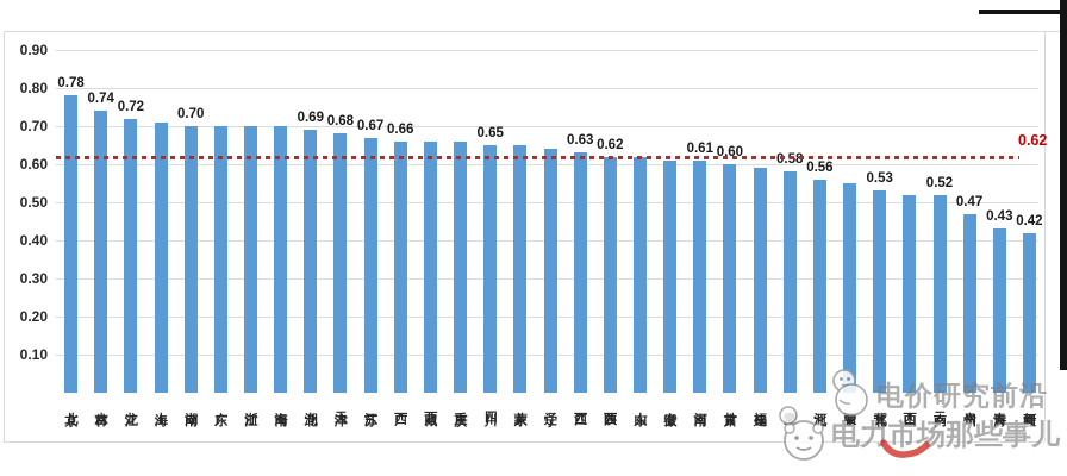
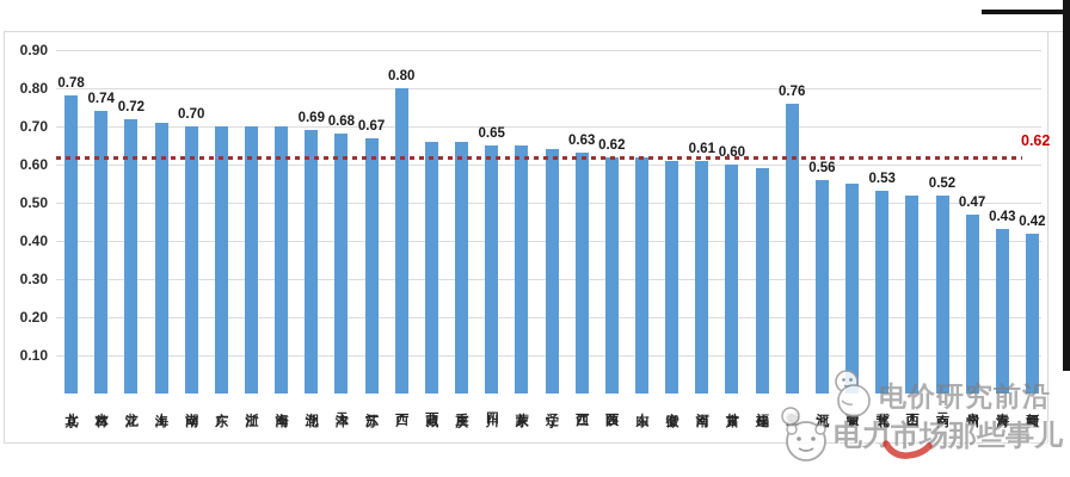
广西: 0.66 -> 0.80
宁夏: 0.58 -> 0.76
